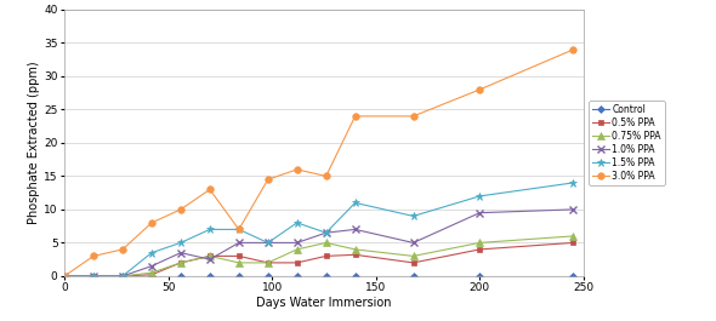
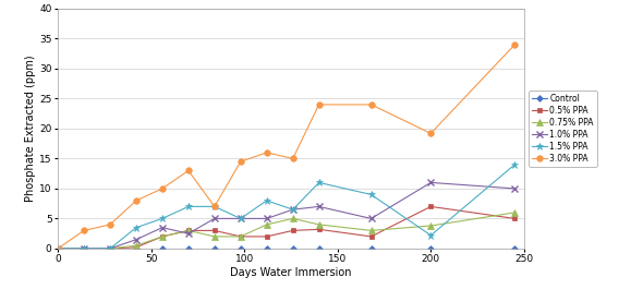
0.5% PPA/200: 4.0 -> 7.0
0.75% PPA/200: 5.0 -> 3.8
1.0% PPA/200: 9.5 -> 11.0
1.5% PPA/200: 12.0 -> 2.2
3.0% PPA/200: 28.0 -> 19.2
